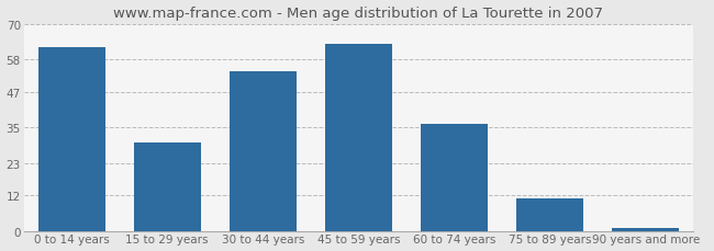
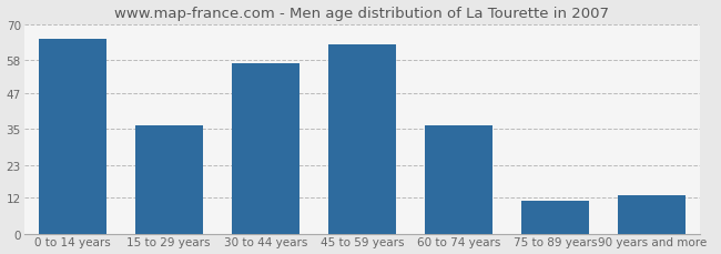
0 to 14 years: 62 -> 65
15 to 29 years: 30 -> 36
30 to 44 years: 54 -> 57
90 years and more: 1 -> 13
